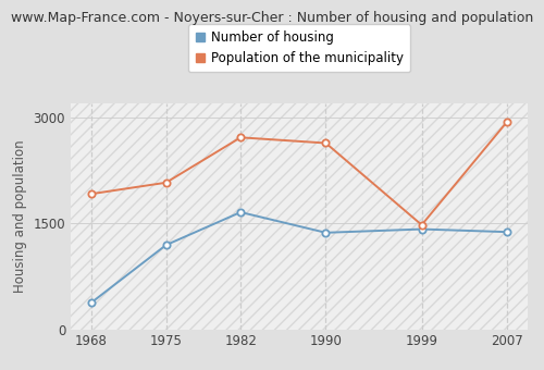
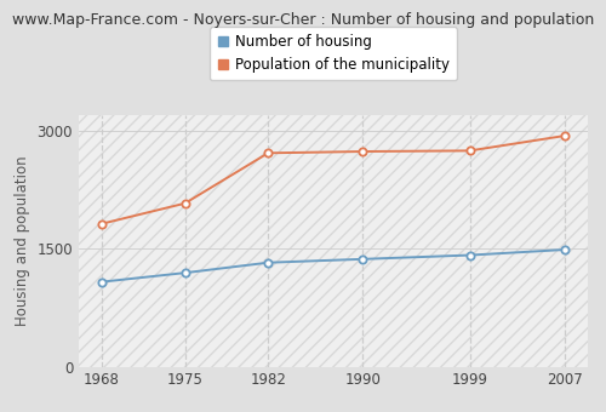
Number of housing/1968: 380 -> 1080
Population of the municipality/1968: 1920 -> 1820
Number of housing/1982: 1660 -> 1320
Population of the municipality/1990: 2640 -> 2740
Population of the municipality/1999: 1480 -> 2750
Number of housing/2007: 1380 -> 1490
